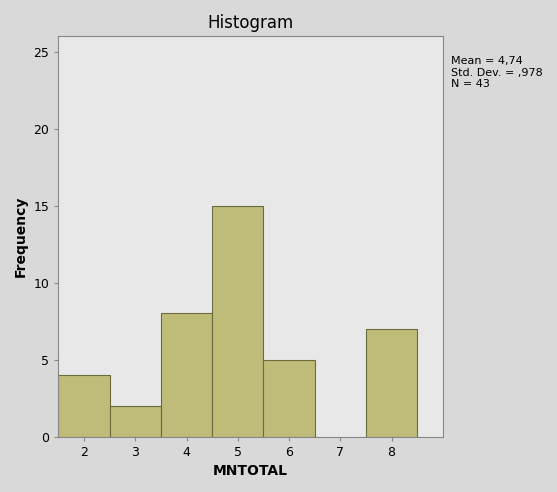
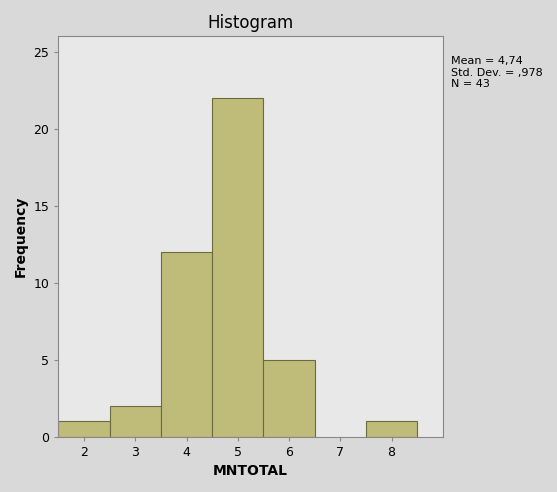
2: 4 -> 1
4: 8 -> 12
5: 15 -> 22
8: 7 -> 1
